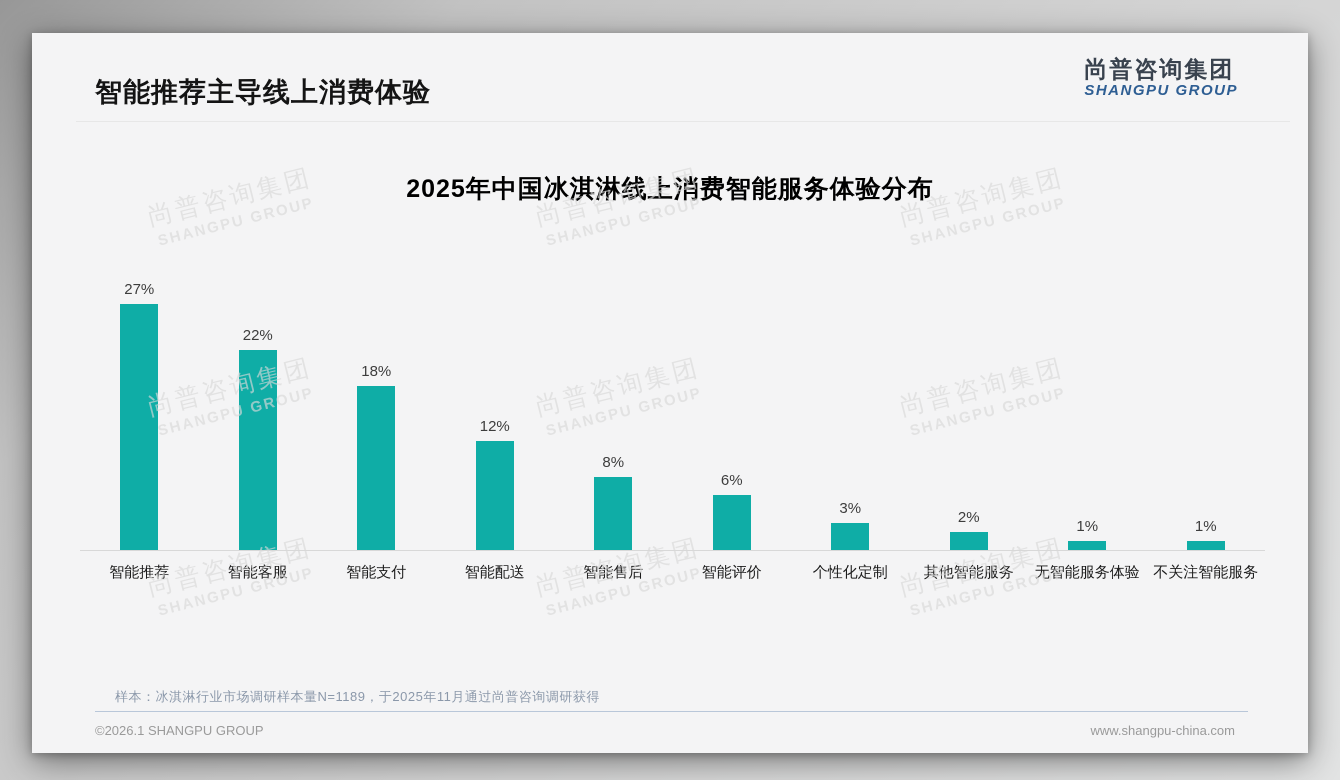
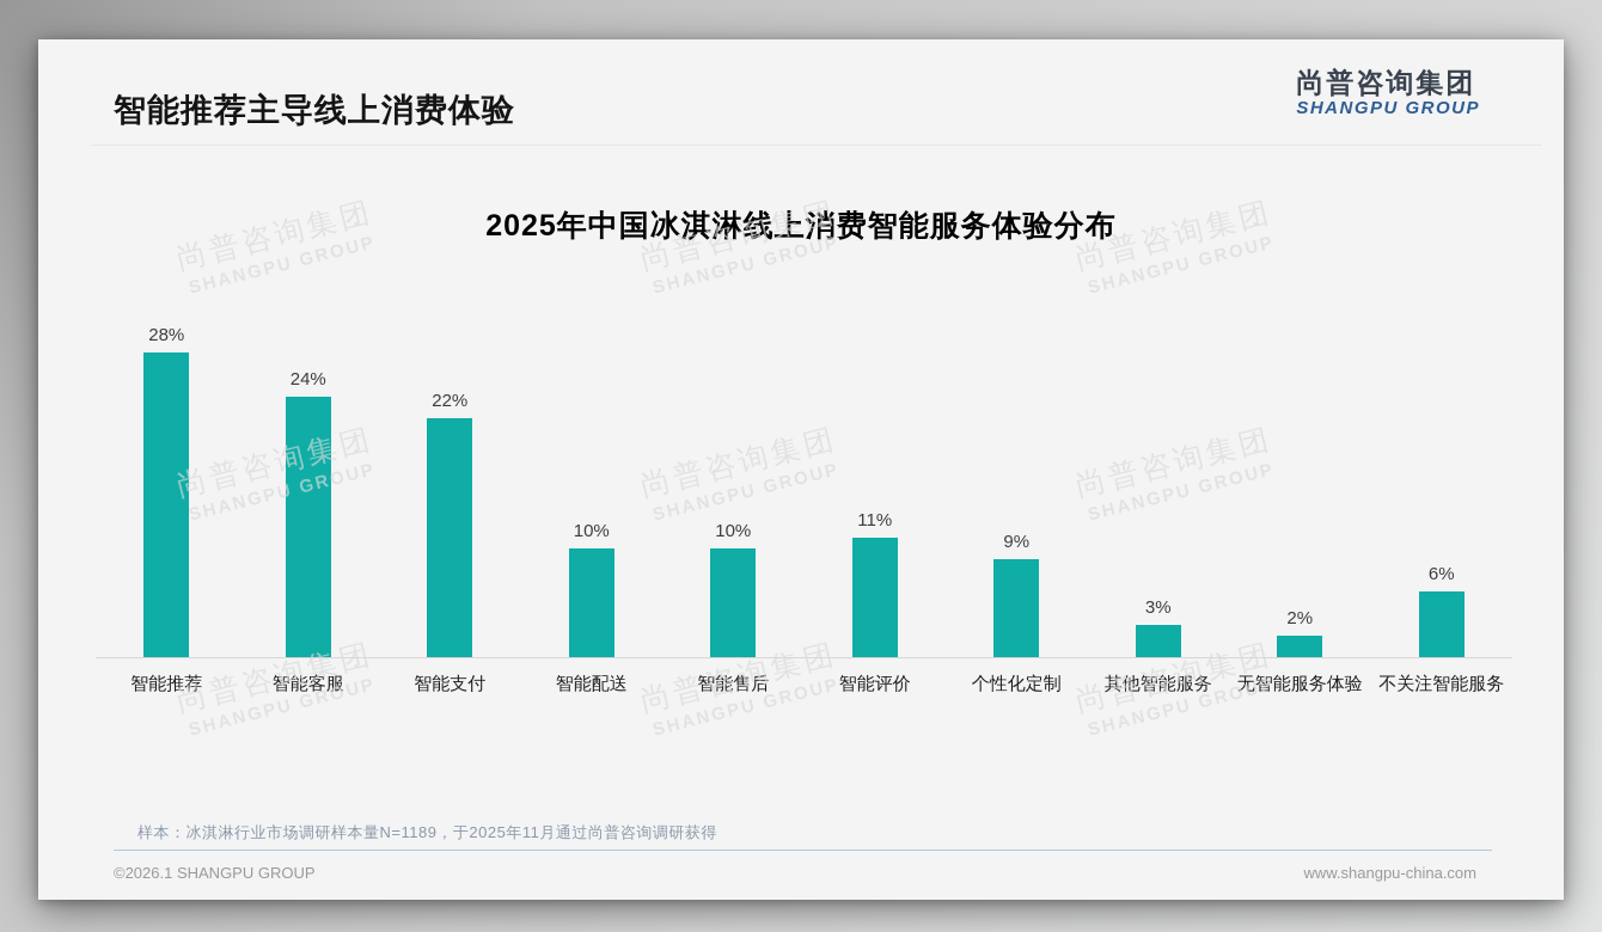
智能推荐: 27% -> 28%
智能客服: 22% -> 24%
智能支付: 18% -> 22%
智能配送: 12% -> 10%
智能售后: 8% -> 10%
智能评价: 6% -> 11%
个性化定制: 3% -> 9%
其他智能服务: 2% -> 3%
无智能服务体验: 1% -> 2%
不关注智能服务: 1% -> 6%
